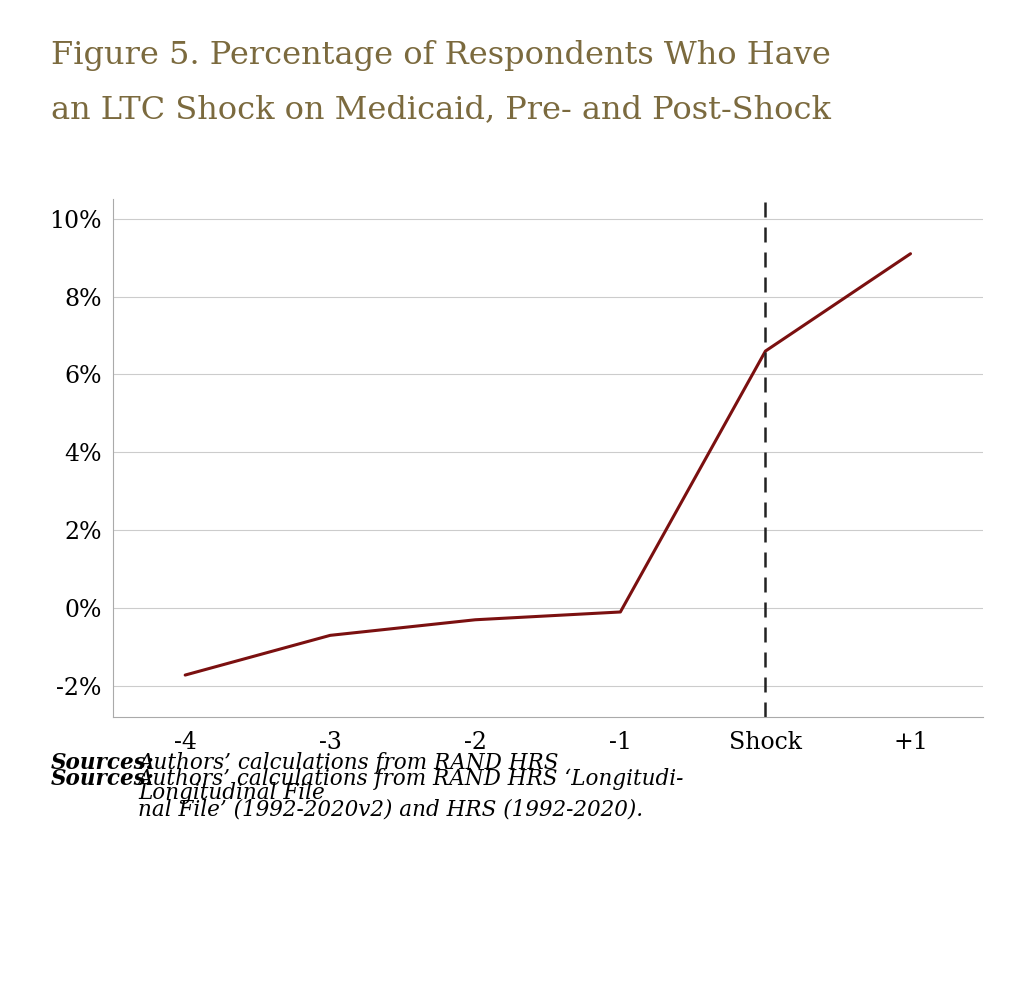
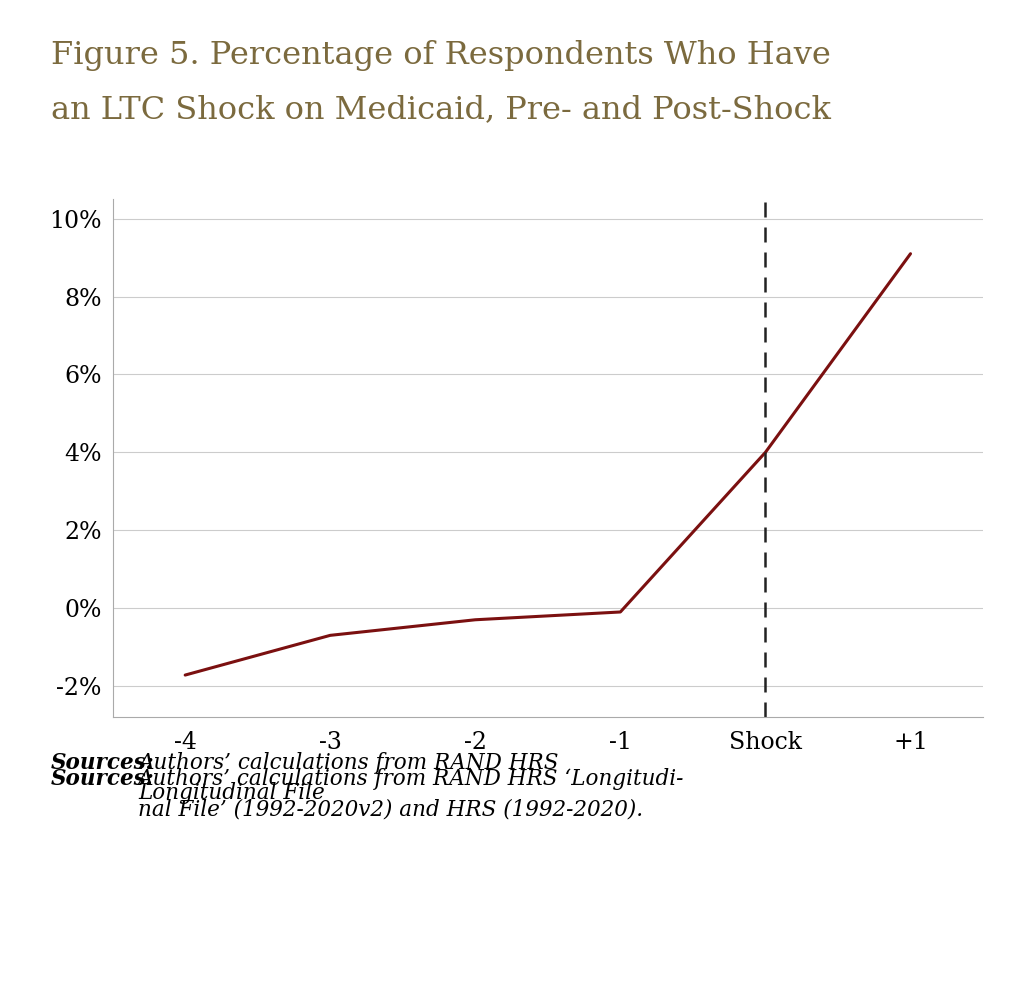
Shock: 6.60% -> 4.00%
